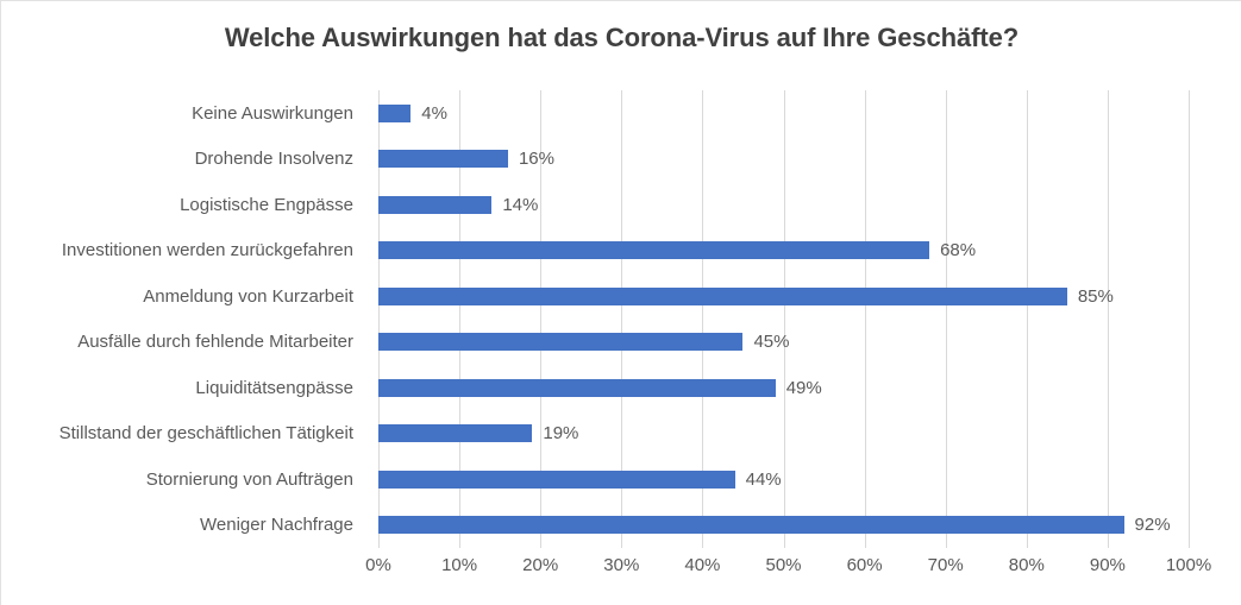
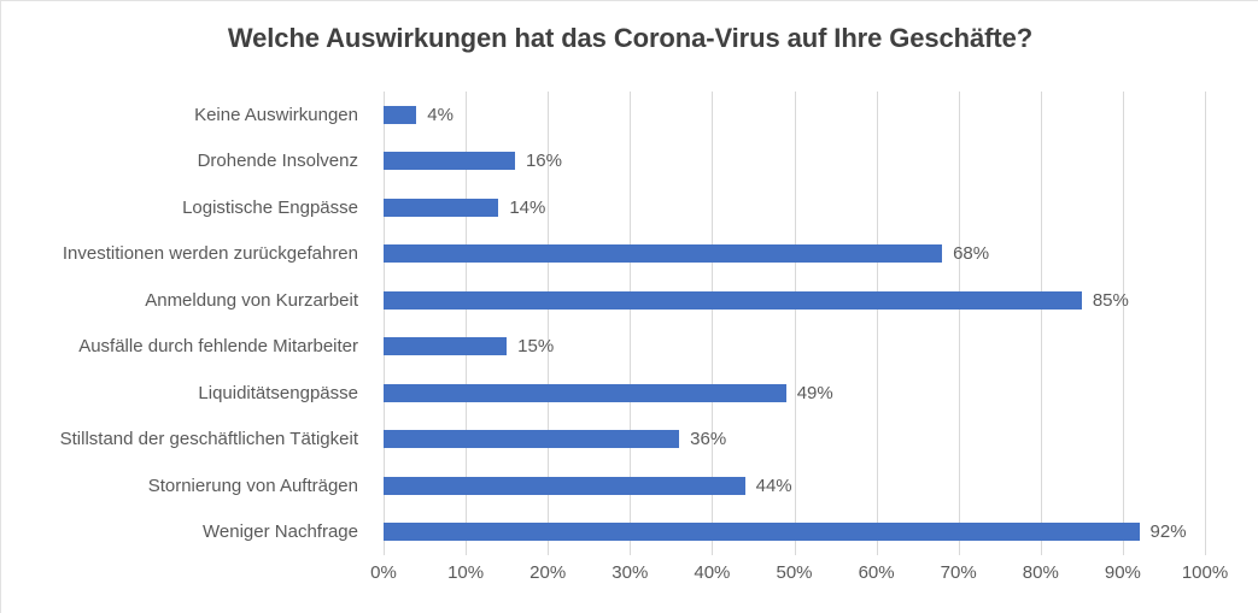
Ausfälle durch fehlende Mitarbeiter: 45% -> 15%
Stillstand der geschäftlichen Tätigkeit: 19% -> 36%
